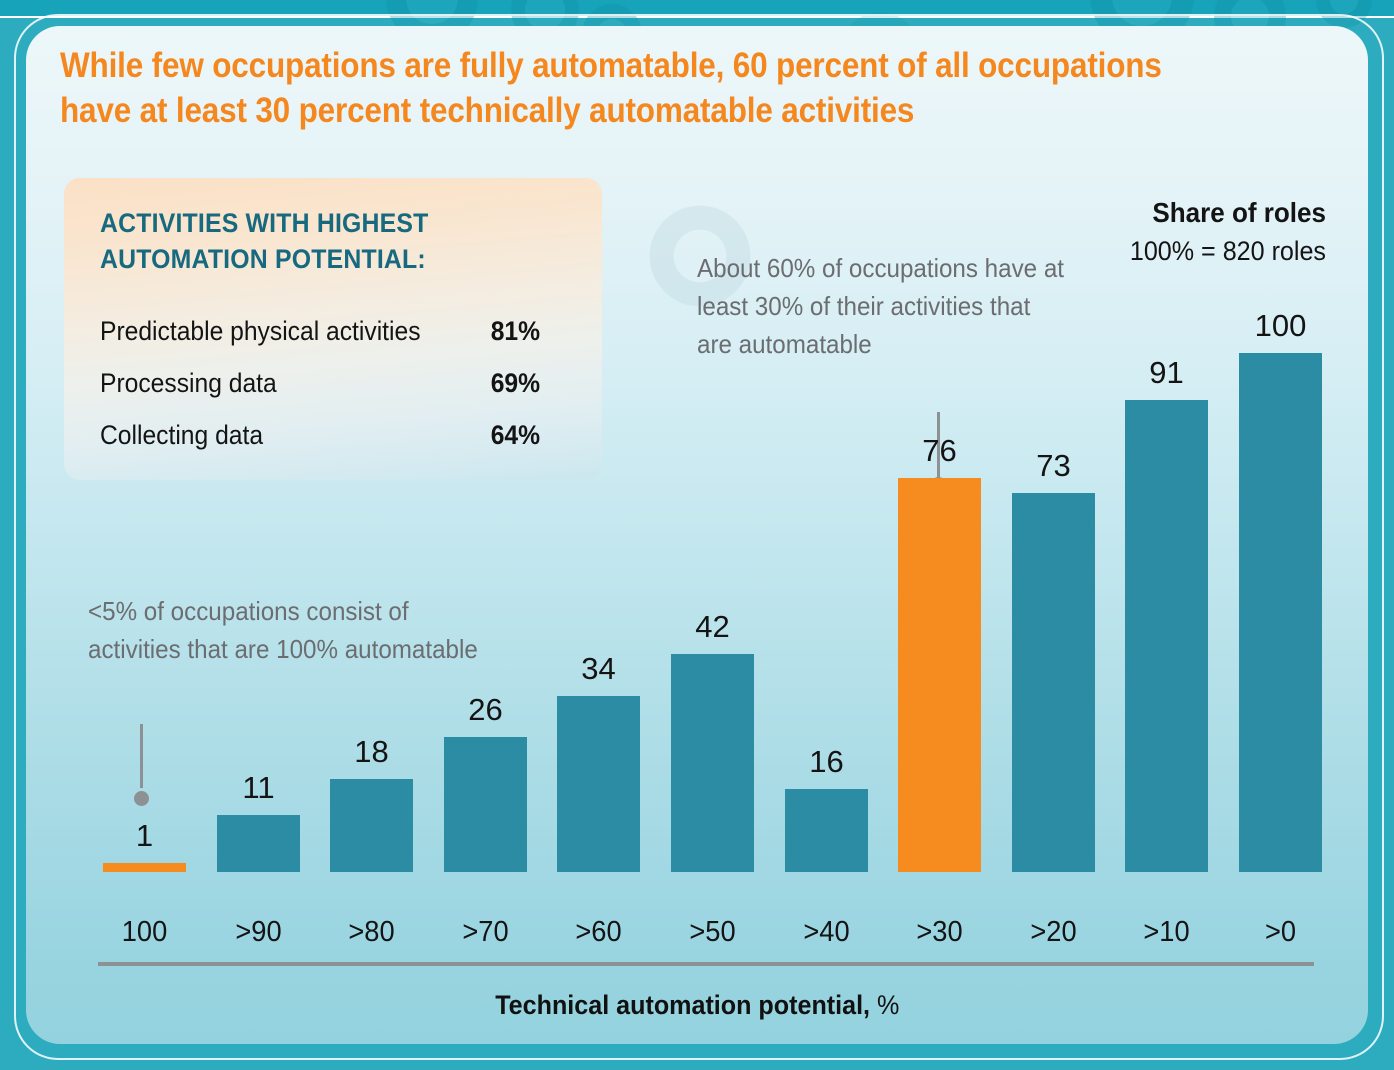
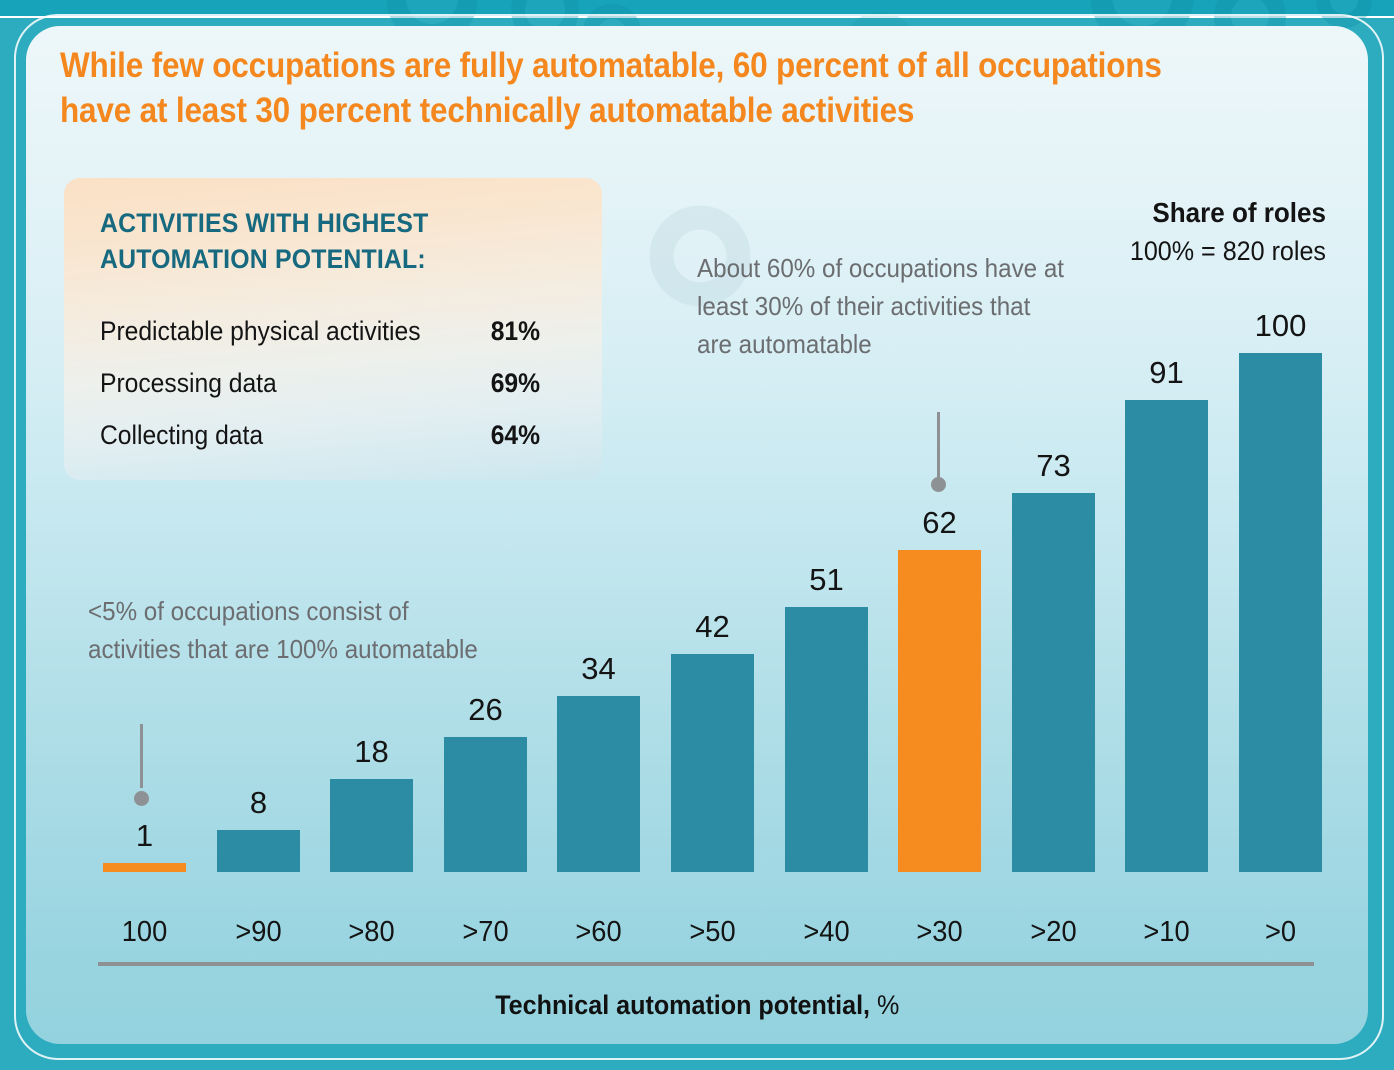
>90: 11 -> 8
>40: 16 -> 51
>30: 76 -> 62
